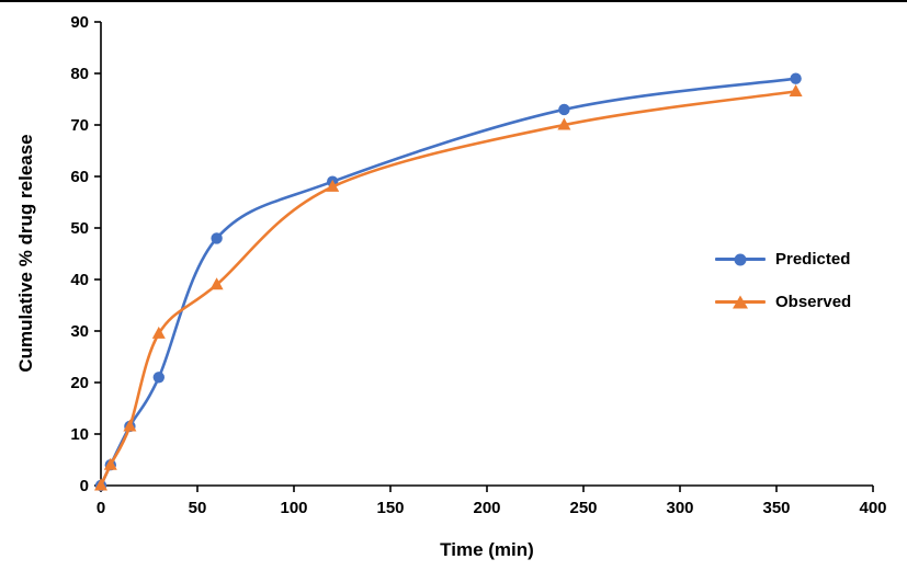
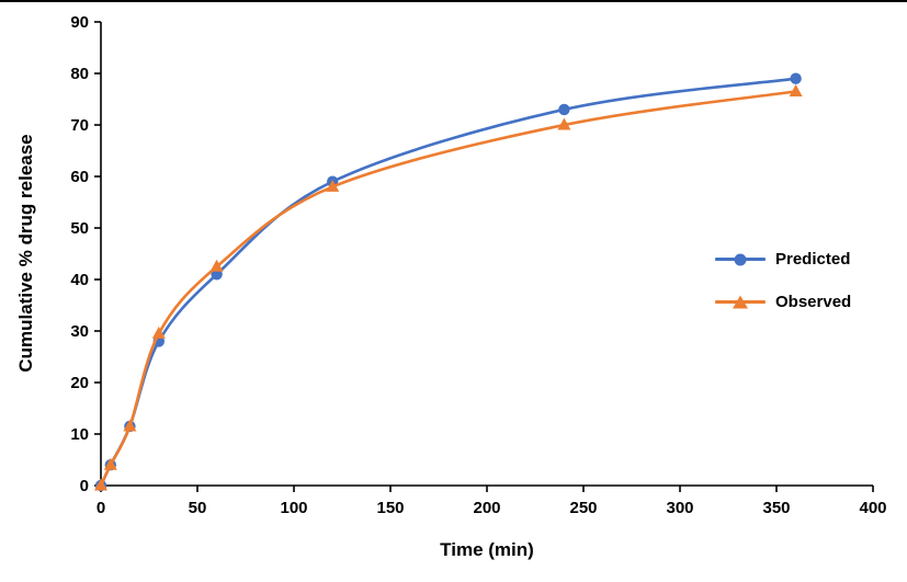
Predicted/30: 21 -> 28
Predicted/60: 48 -> 41
Observed/60: 39 -> 42
